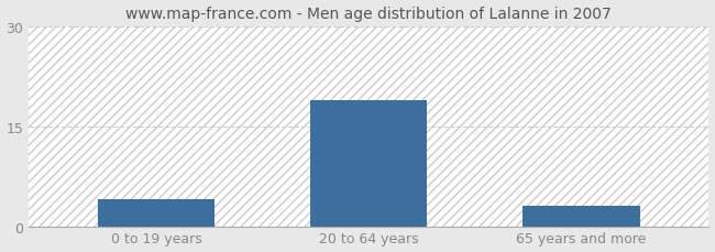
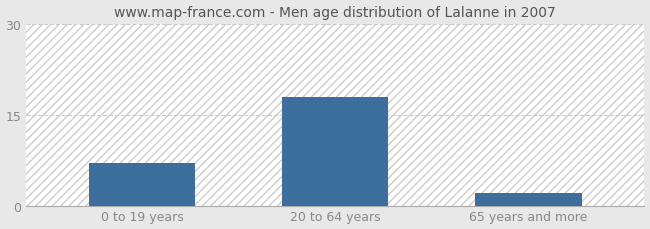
0 to 19 years: 4 -> 7
20 to 64 years: 19 -> 18
65 years and more: 3 -> 2
